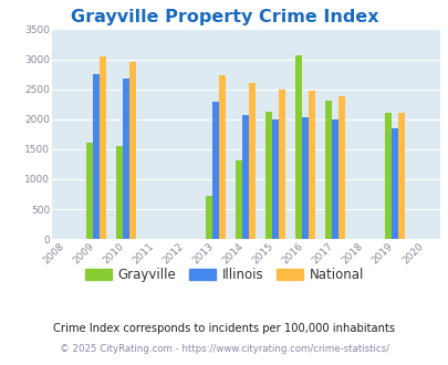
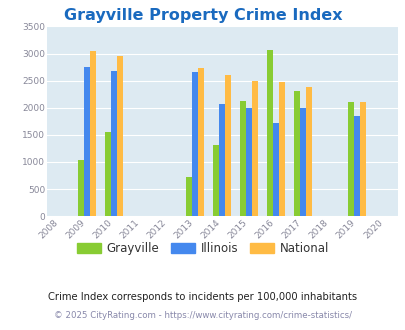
Grayville/2009: 1600 -> 1040
Illinois/2013: 2290 -> 2660
Illinois/2016: 2040 -> 1720
